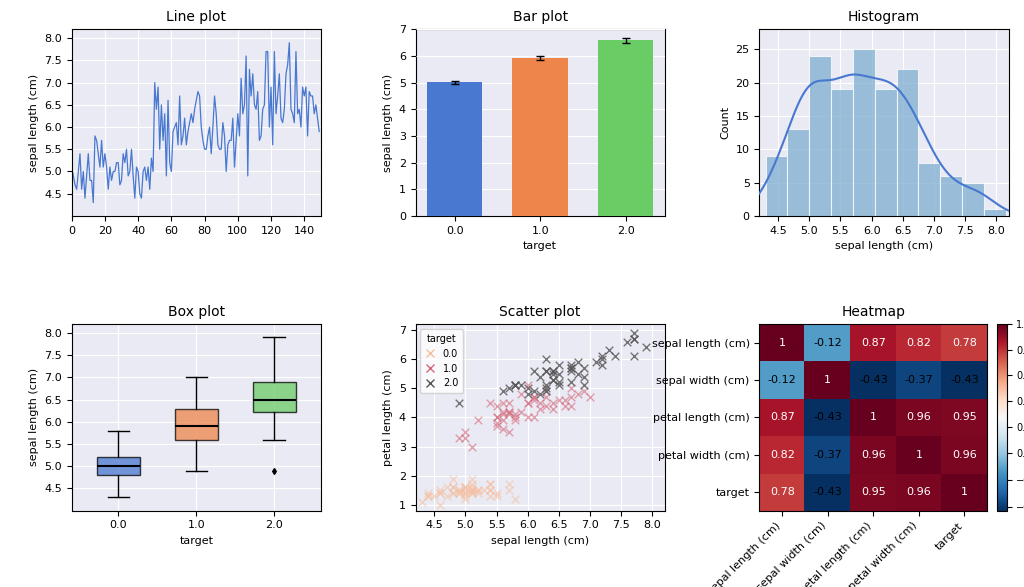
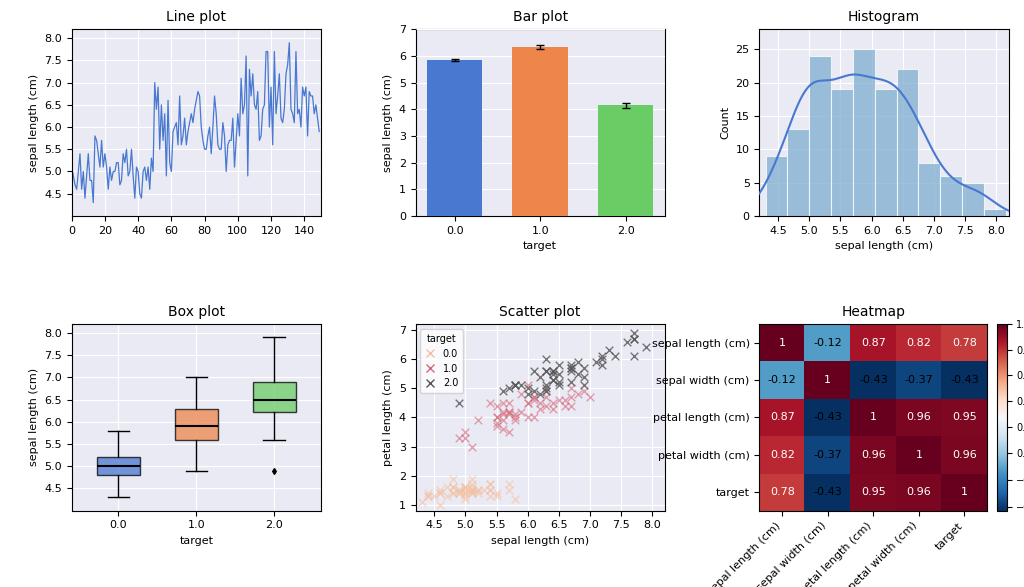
Bar plot/0.0: 5.01 -> 5.85
Bar plot/1.0: 5.94 -> 6.35
Bar plot/2.0: 6.59 -> 4.15
